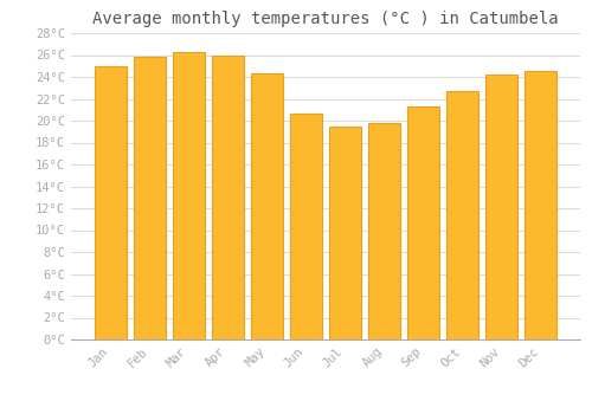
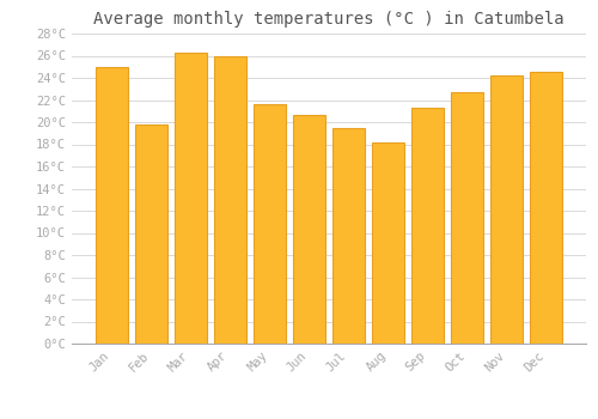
Feb: 25.8°C -> 19.8°C
May: 24.3°C -> 21.6°C
Aug: 19.8°C -> 18.2°C
